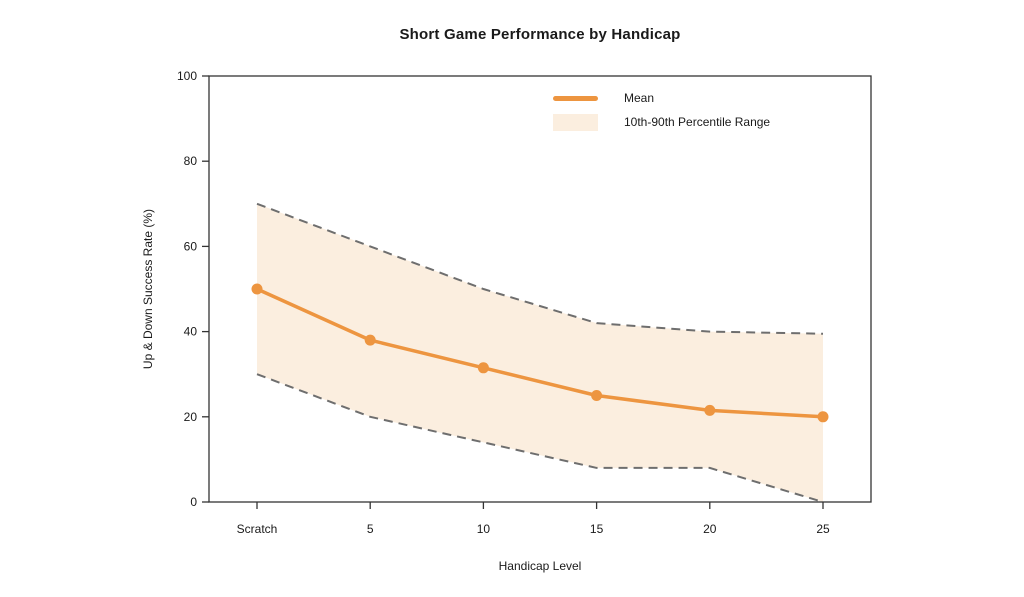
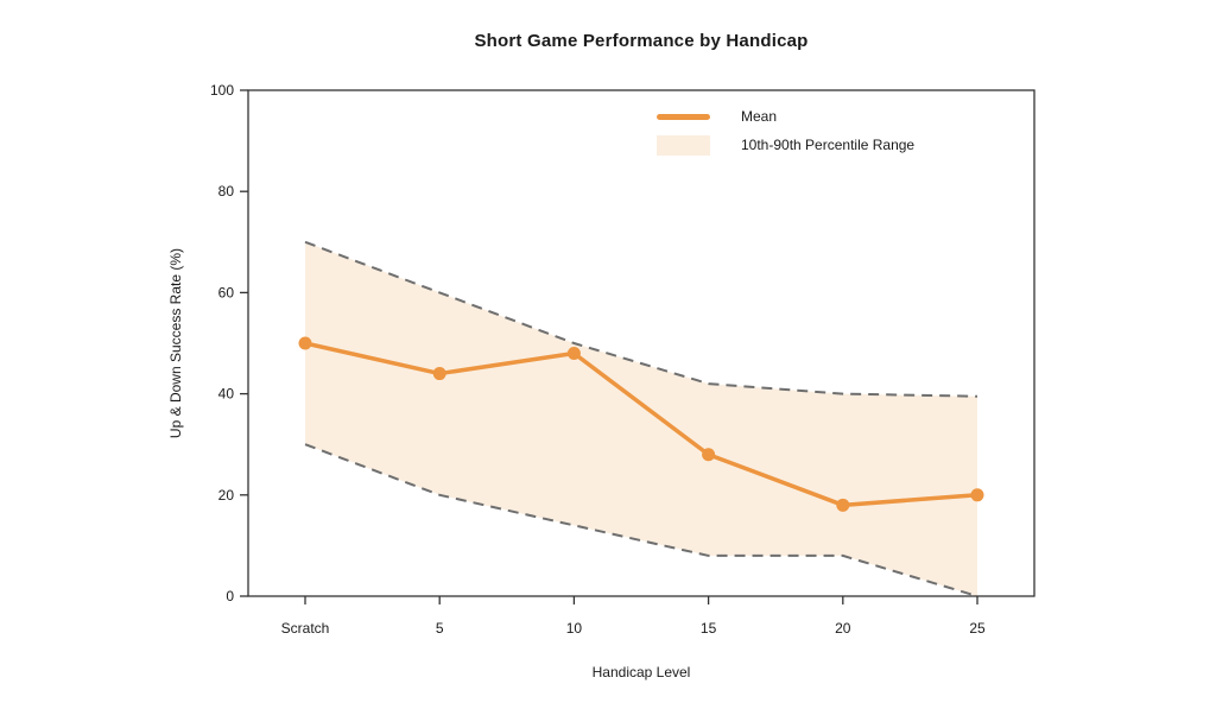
Mean/5: 38 -> 44
Mean/10: 32 -> 48
Mean/15: 25 -> 28
Mean/20: 22 -> 18
